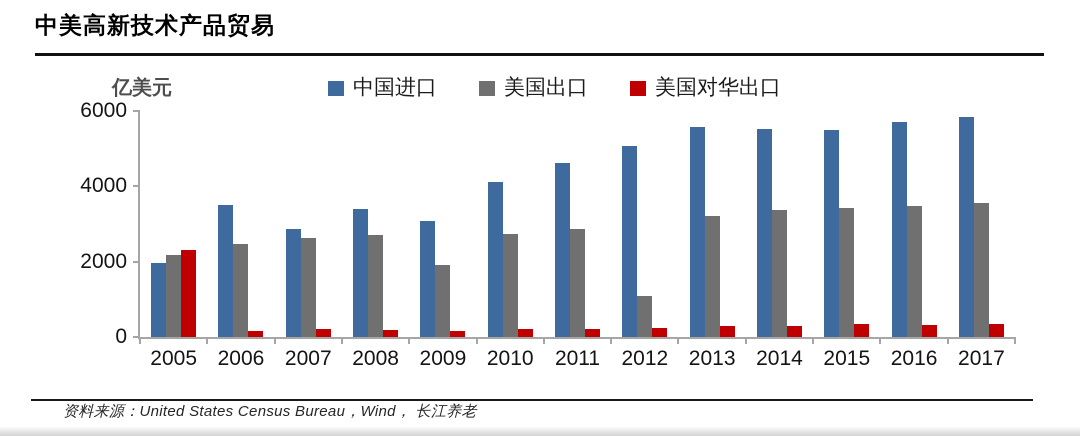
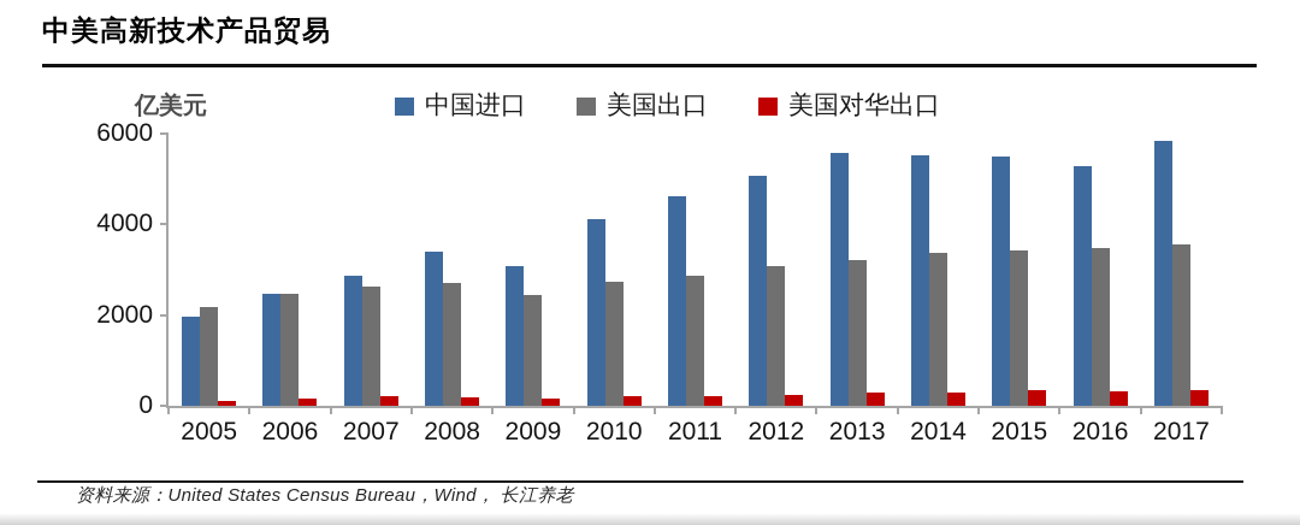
美国对华出口/2005: 2300 -> 100
中国进口/2006: 3500 -> 2500
美国出口/2009: 1900 -> 2400
美国出口/2012: 1100 -> 3100
中国进口/2016: 5700 -> 5300
